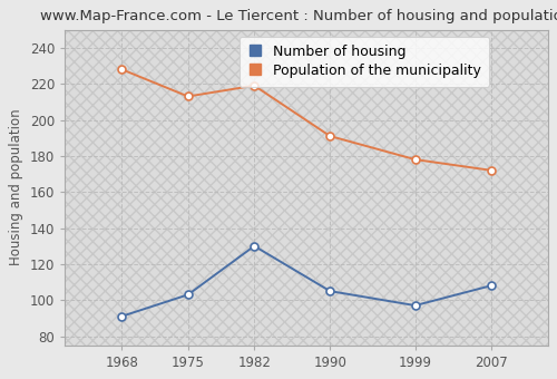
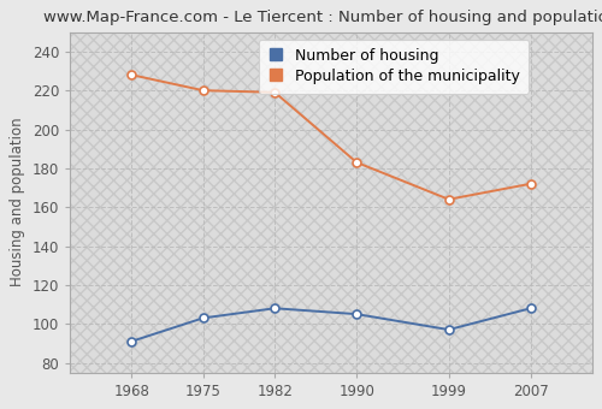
Population of the municipality/1975: 213 -> 220
Number of housing/1982: 130 -> 108
Population of the municipality/1990: 191 -> 183
Population of the municipality/1999: 178 -> 164
